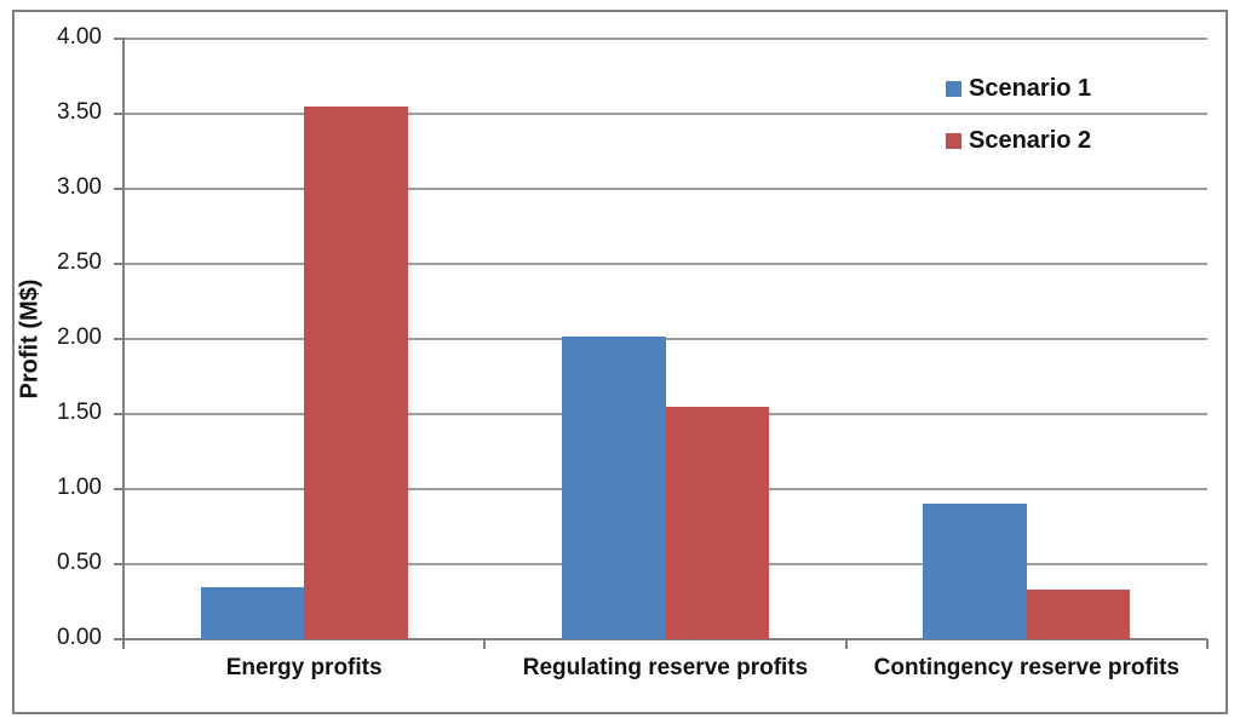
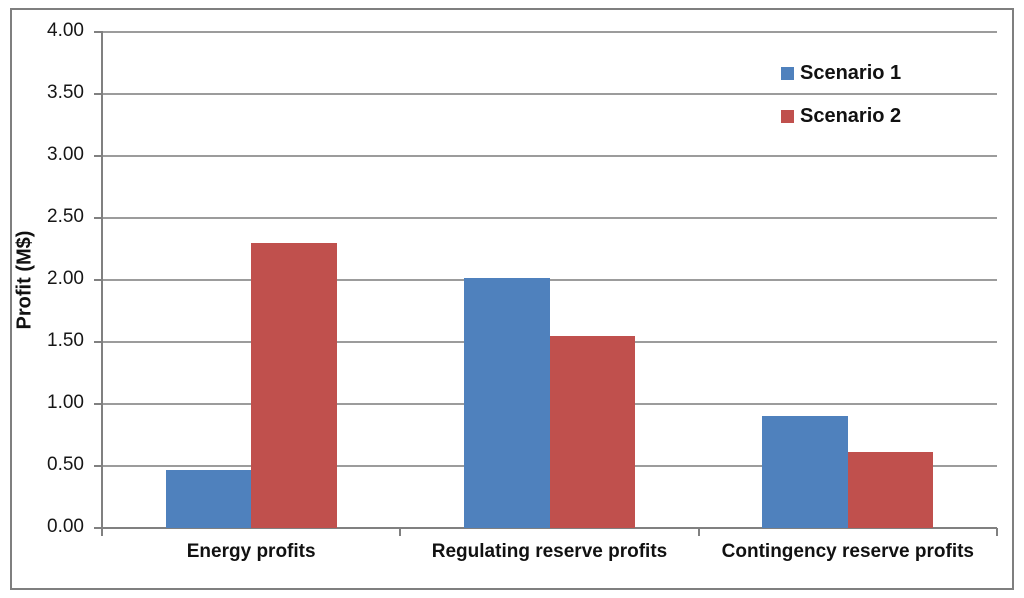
Scenario 1/Energy profits: 0.35 -> 0.47
Scenario 2/Energy profits: 3.55 -> 2.30
Scenario 2/Contingency reserve profits: 0.33 -> 0.61
